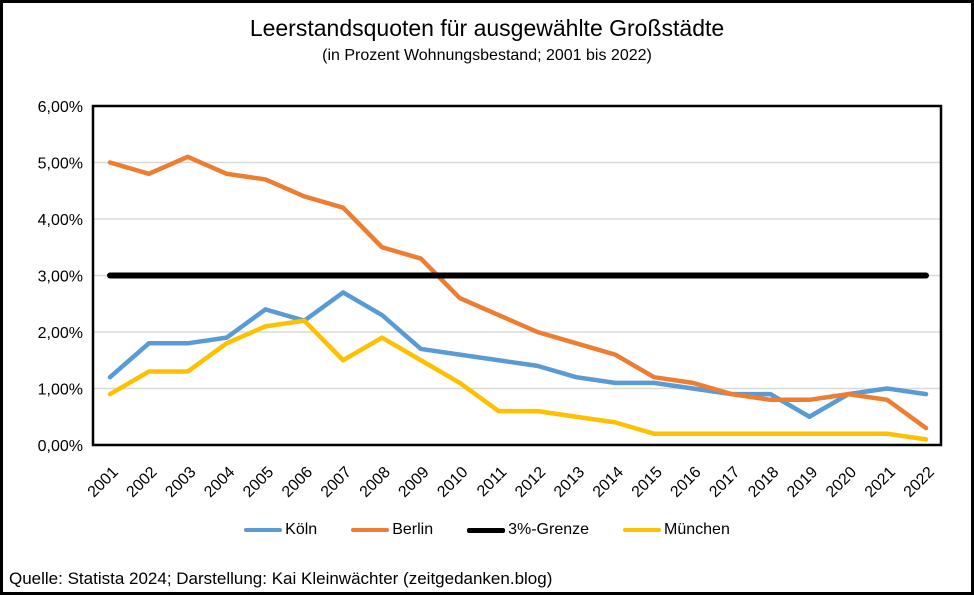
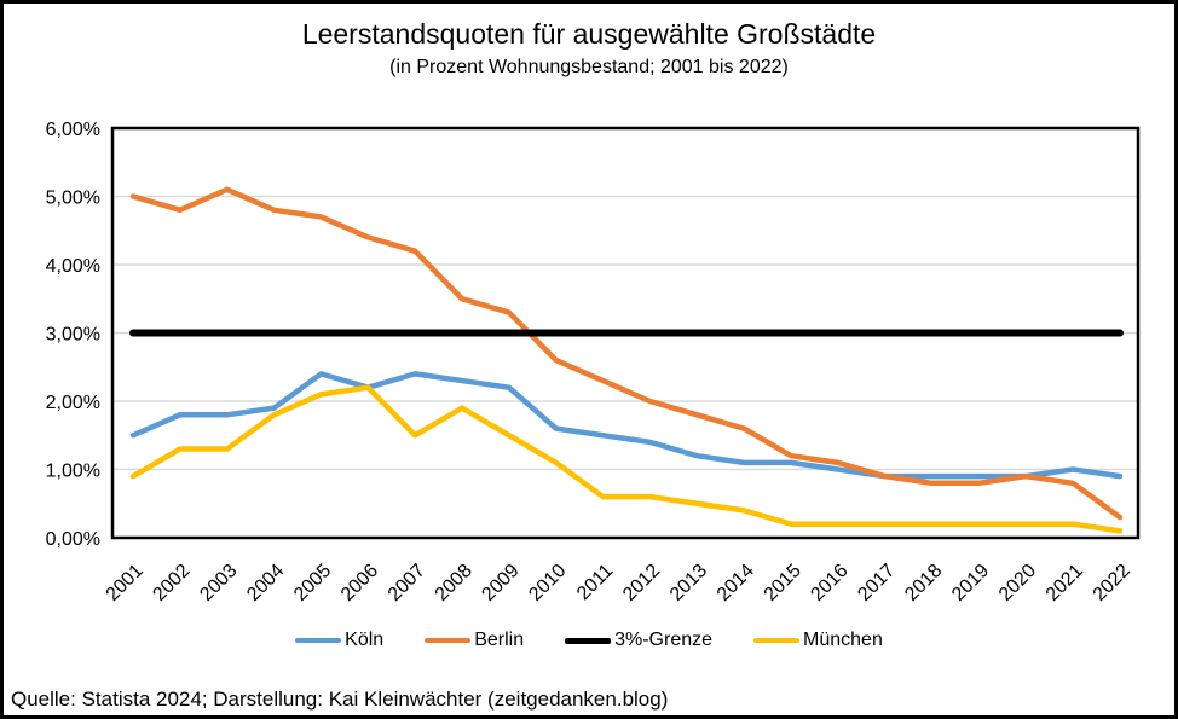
Köln/2001: 1,2% -> 1,5%
Köln/2007: 2,7% -> 2,4%
Köln/2009: 1,7% -> 2,2%
Köln/2019: 0,5% -> 0,9%
